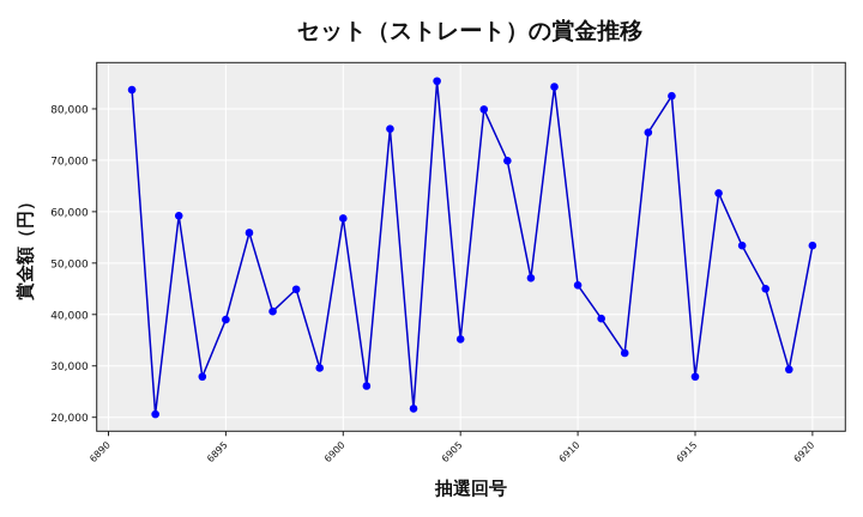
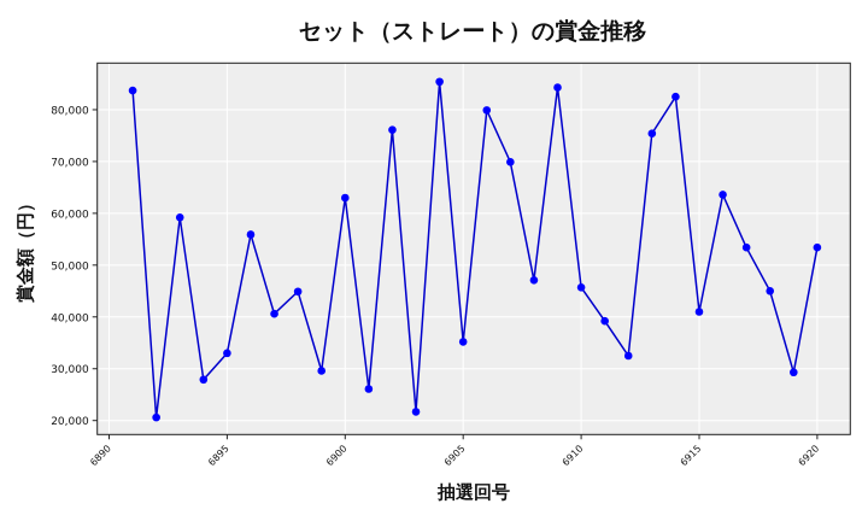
6895: 39000 -> 33000
6900: 59000 -> 63000
6915: 28000 -> 41000
